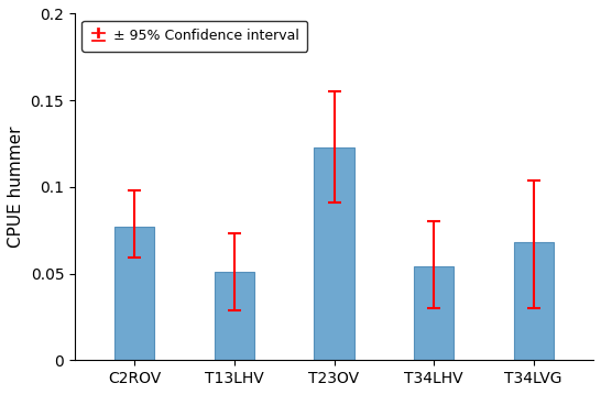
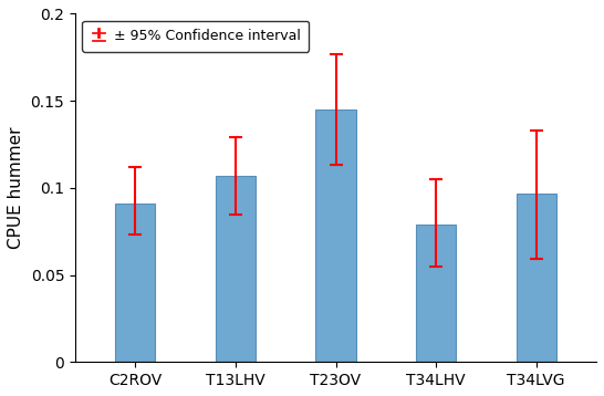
C2ROV: 0.077 -> 0.091
T13LHV: 0.051 -> 0.107
T23OV: 0.123 -> 0.145
T34LHV: 0.054 -> 0.079
T34LVG: 0.068 -> 0.097
